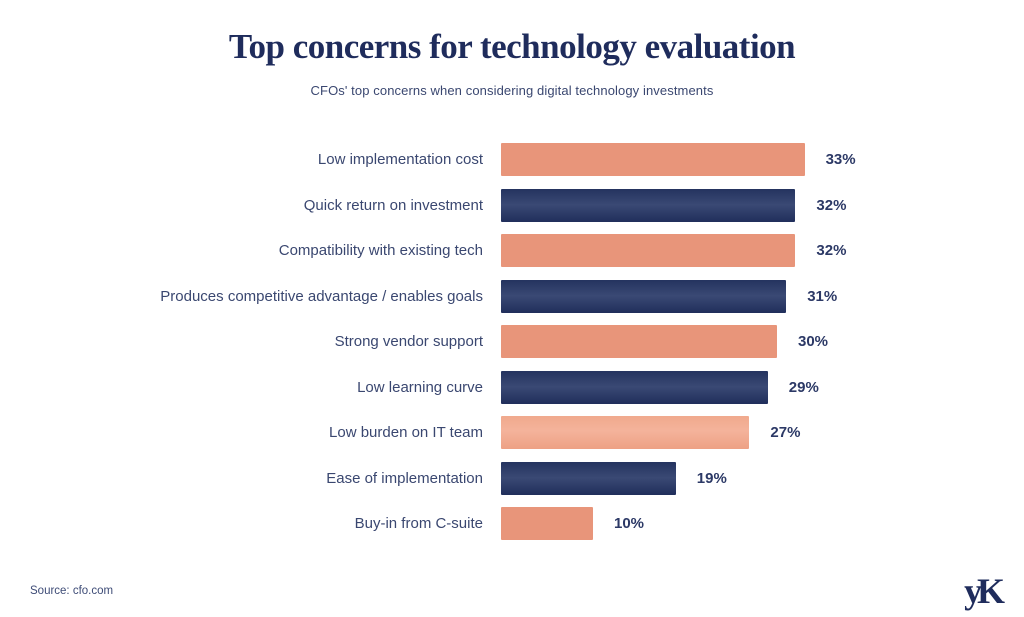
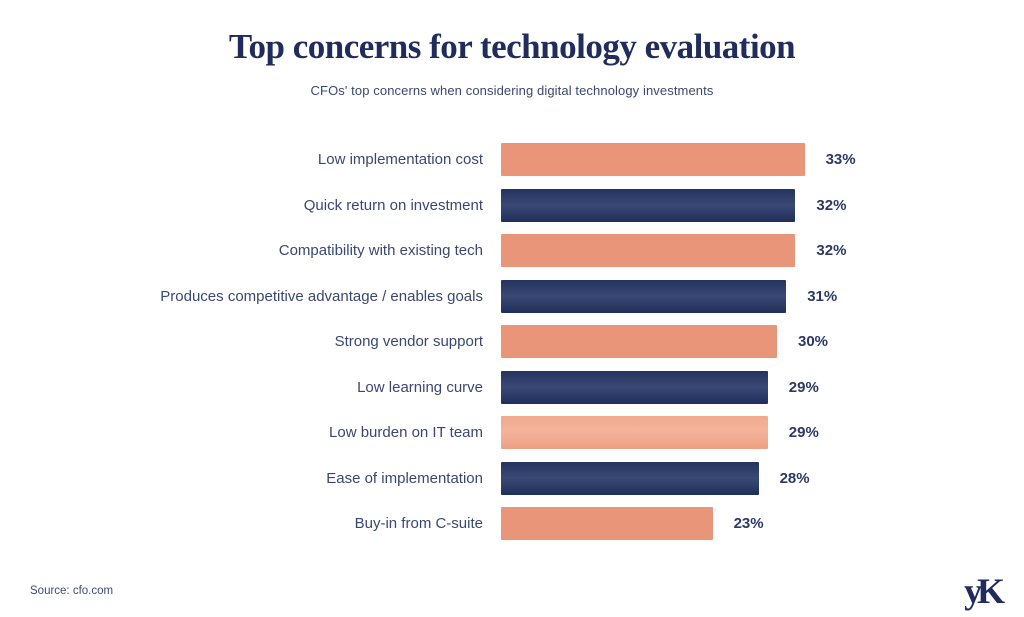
Low burden on IT team: 27% -> 29%
Ease of implementation: 19% -> 28%
Buy-in from C-suite: 10% -> 23%
